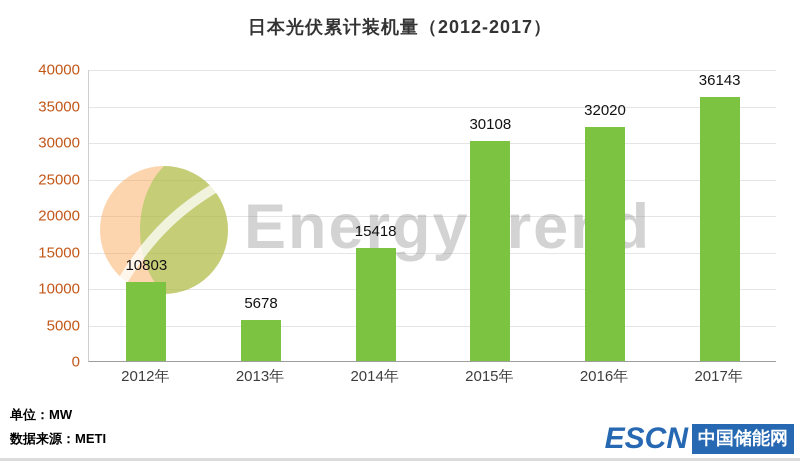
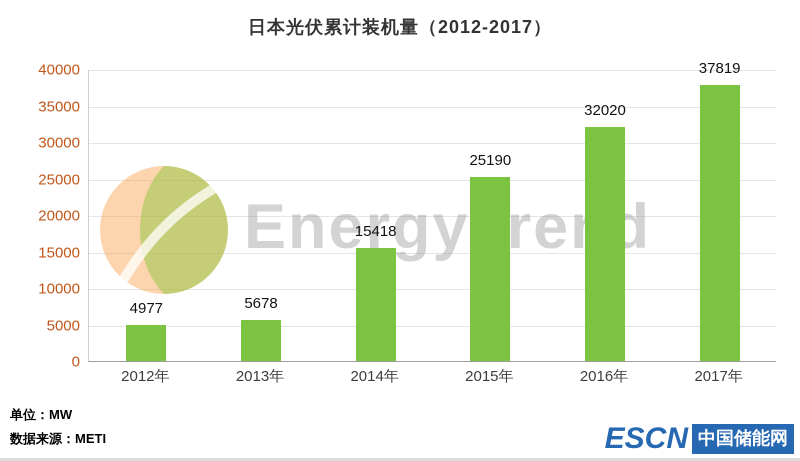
2012年: 10803 -> 4977
2015年: 30108 -> 25190
2017年: 36143 -> 37819
